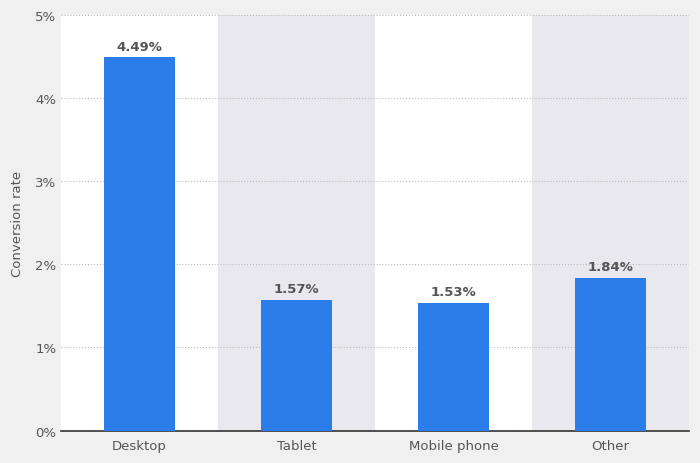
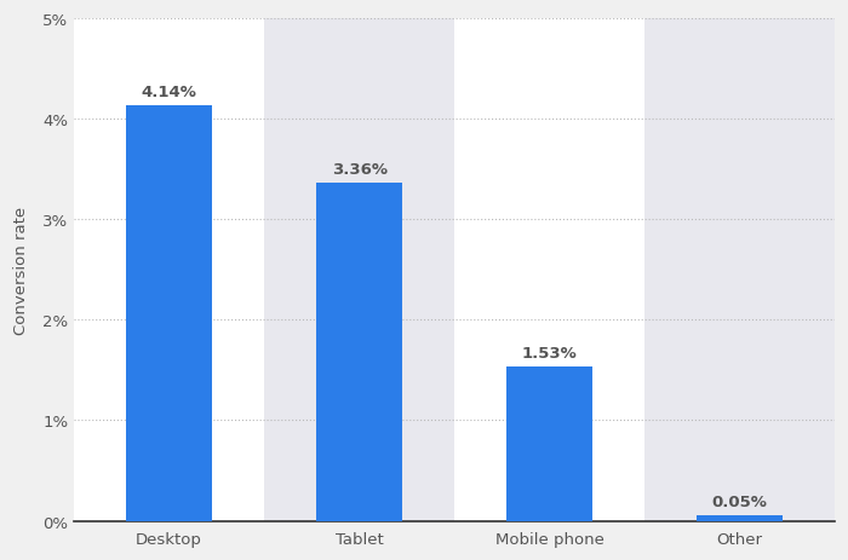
Desktop: 4.49% -> 4.14%
Tablet: 1.57% -> 3.36%
Other: 1.84% -> 0.05%
